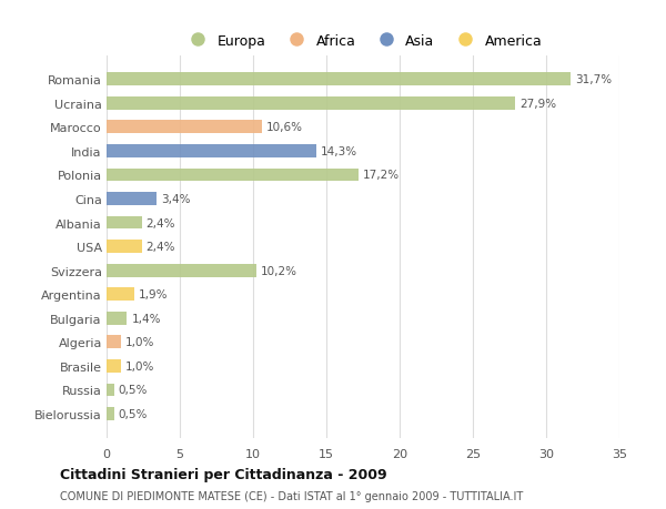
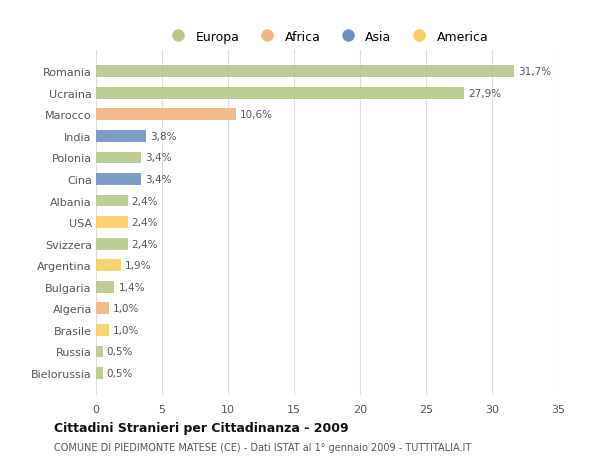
India: 14,3% -> 3,8%
Polonia: 17,2% -> 3,4%
Svizzera: 10,2% -> 2,4%
